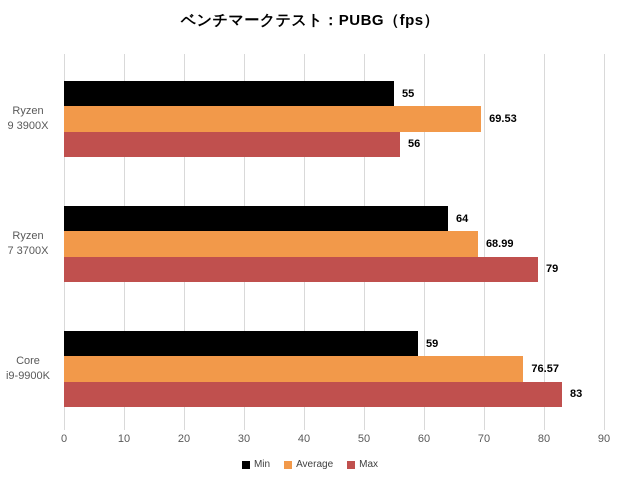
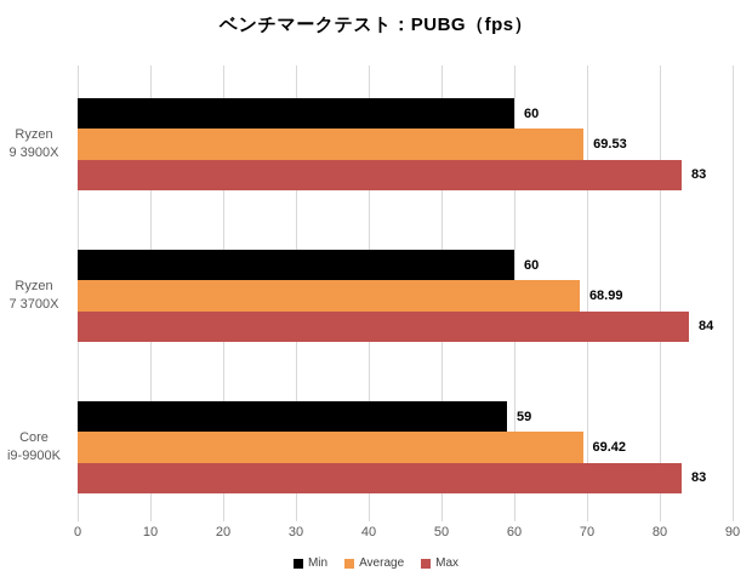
Min/Ryzen 9 3900X: 55 -> 60
Max/Ryzen 9 3900X: 56 -> 83
Min/Ryzen 7 3700X: 64 -> 60
Max/Ryzen 7 3700X: 79 -> 84
Average/Core i9-9900K: 76.57 -> 69.42
